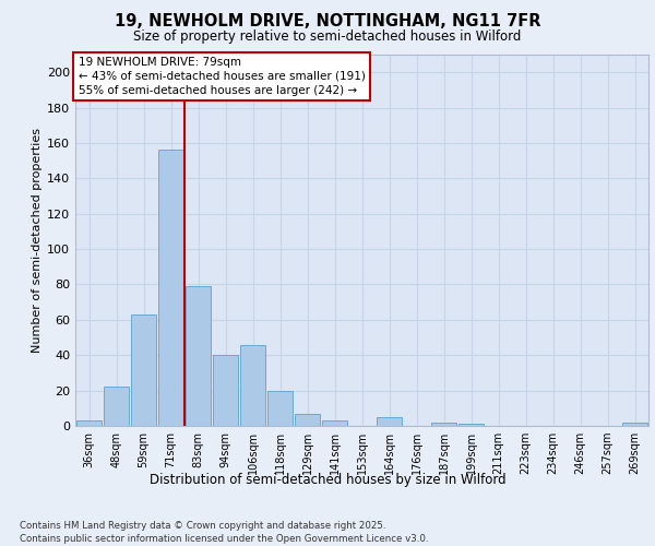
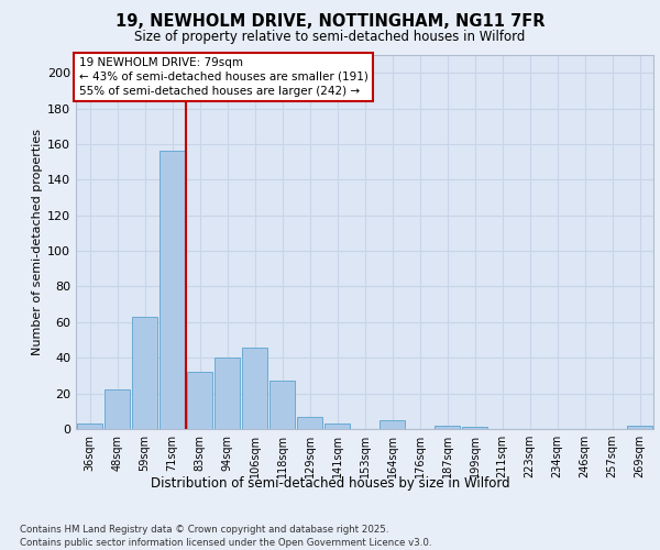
83sqm: 79 -> 32
118sqm: 20 -> 27
